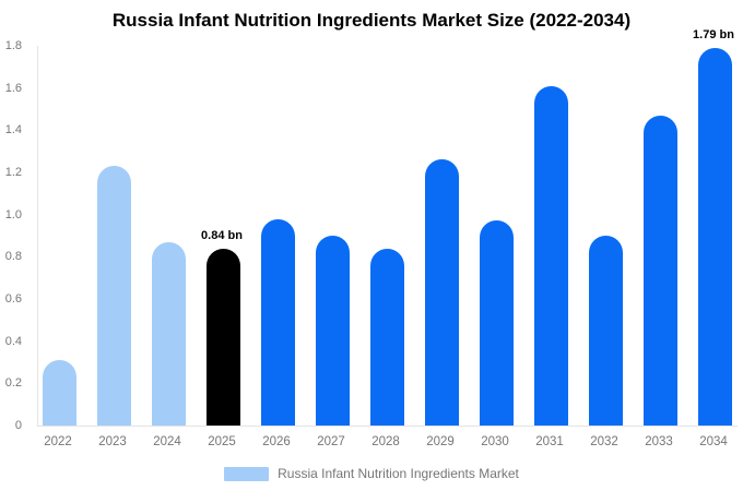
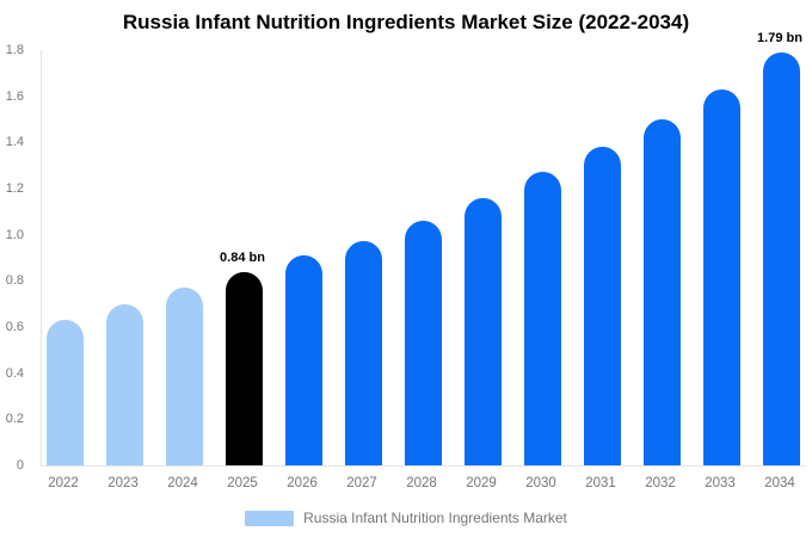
2022: 0.31 -> 0.63
2023: 1.23 -> 0.70
2024: 0.87 -> 0.77
2026: 0.98 -> 0.91
2027: 0.90 -> 0.97
2028: 0.84 -> 1.06
2029: 1.26 -> 1.16
2030: 0.97 -> 1.27
2031: 1.61 -> 1.38
2032: 0.90 -> 1.50
2033: 1.47 -> 1.63
